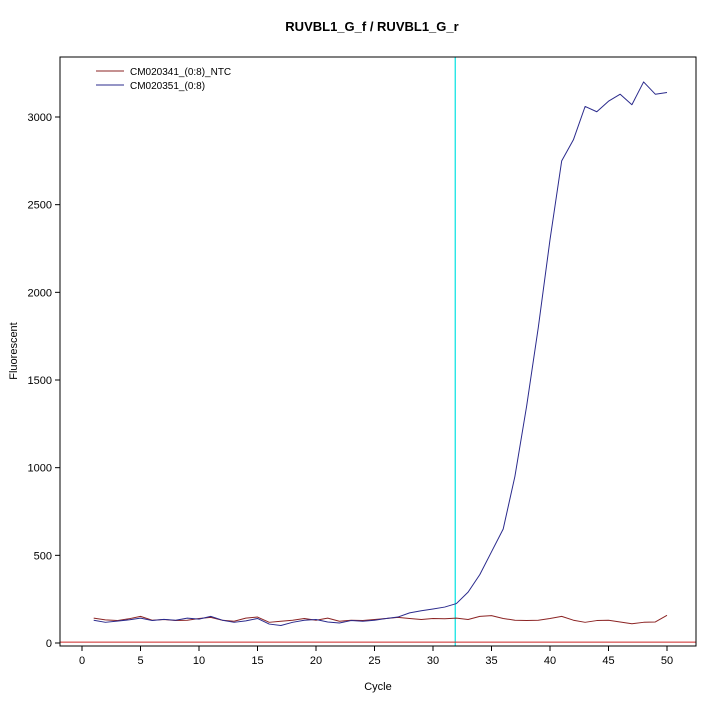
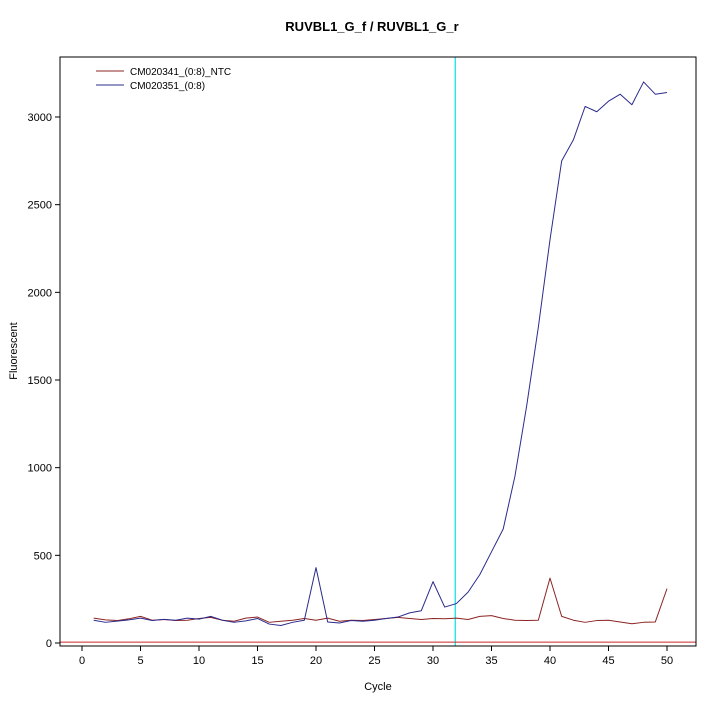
CM020351_(0:8)/20: 130 -> 430
CM020351_(0:8)/30: 190 -> 350
CM020341_(0:8)_NTC/40: 140 -> 370
CM020341_(0:8)_NTC/50: 160 -> 310
